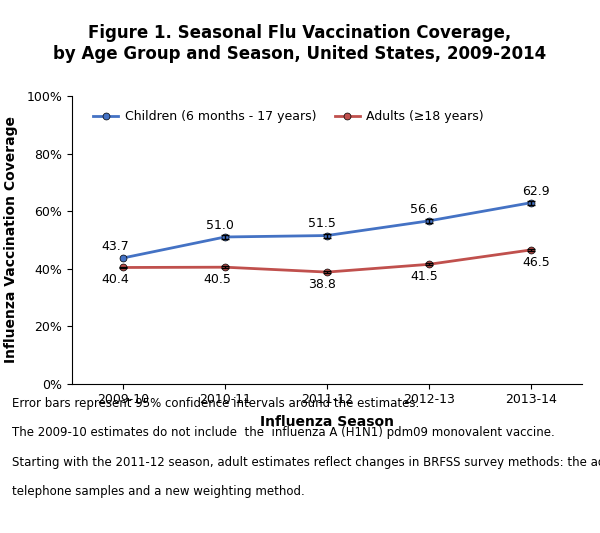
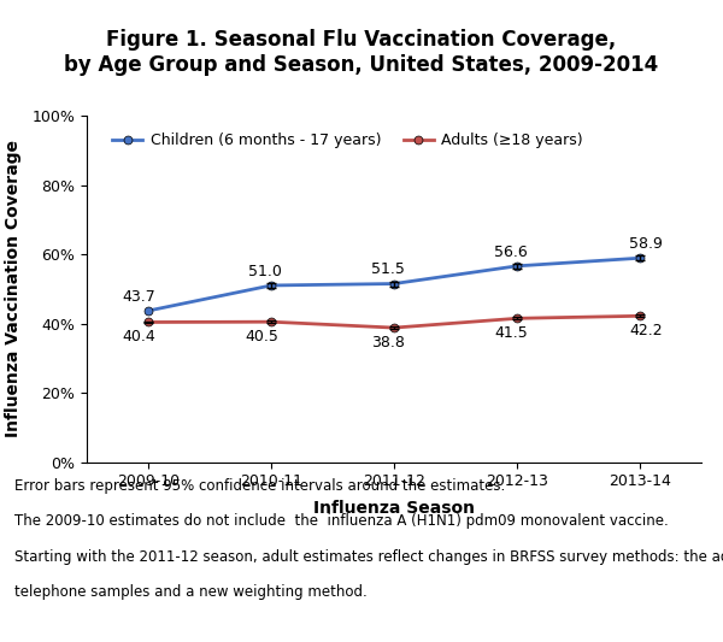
Children (6 months - 17 years)/2013-14: 62.9 -> 58.9
Adults (≥18 years)/2013-14: 46.5 -> 42.2
